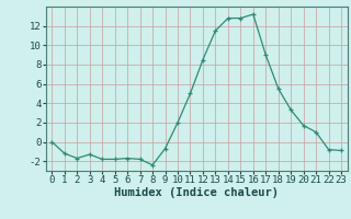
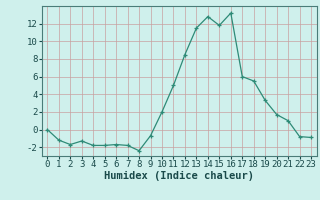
15: 12.8 -> 11.8
17: 9.0 -> 6.0
